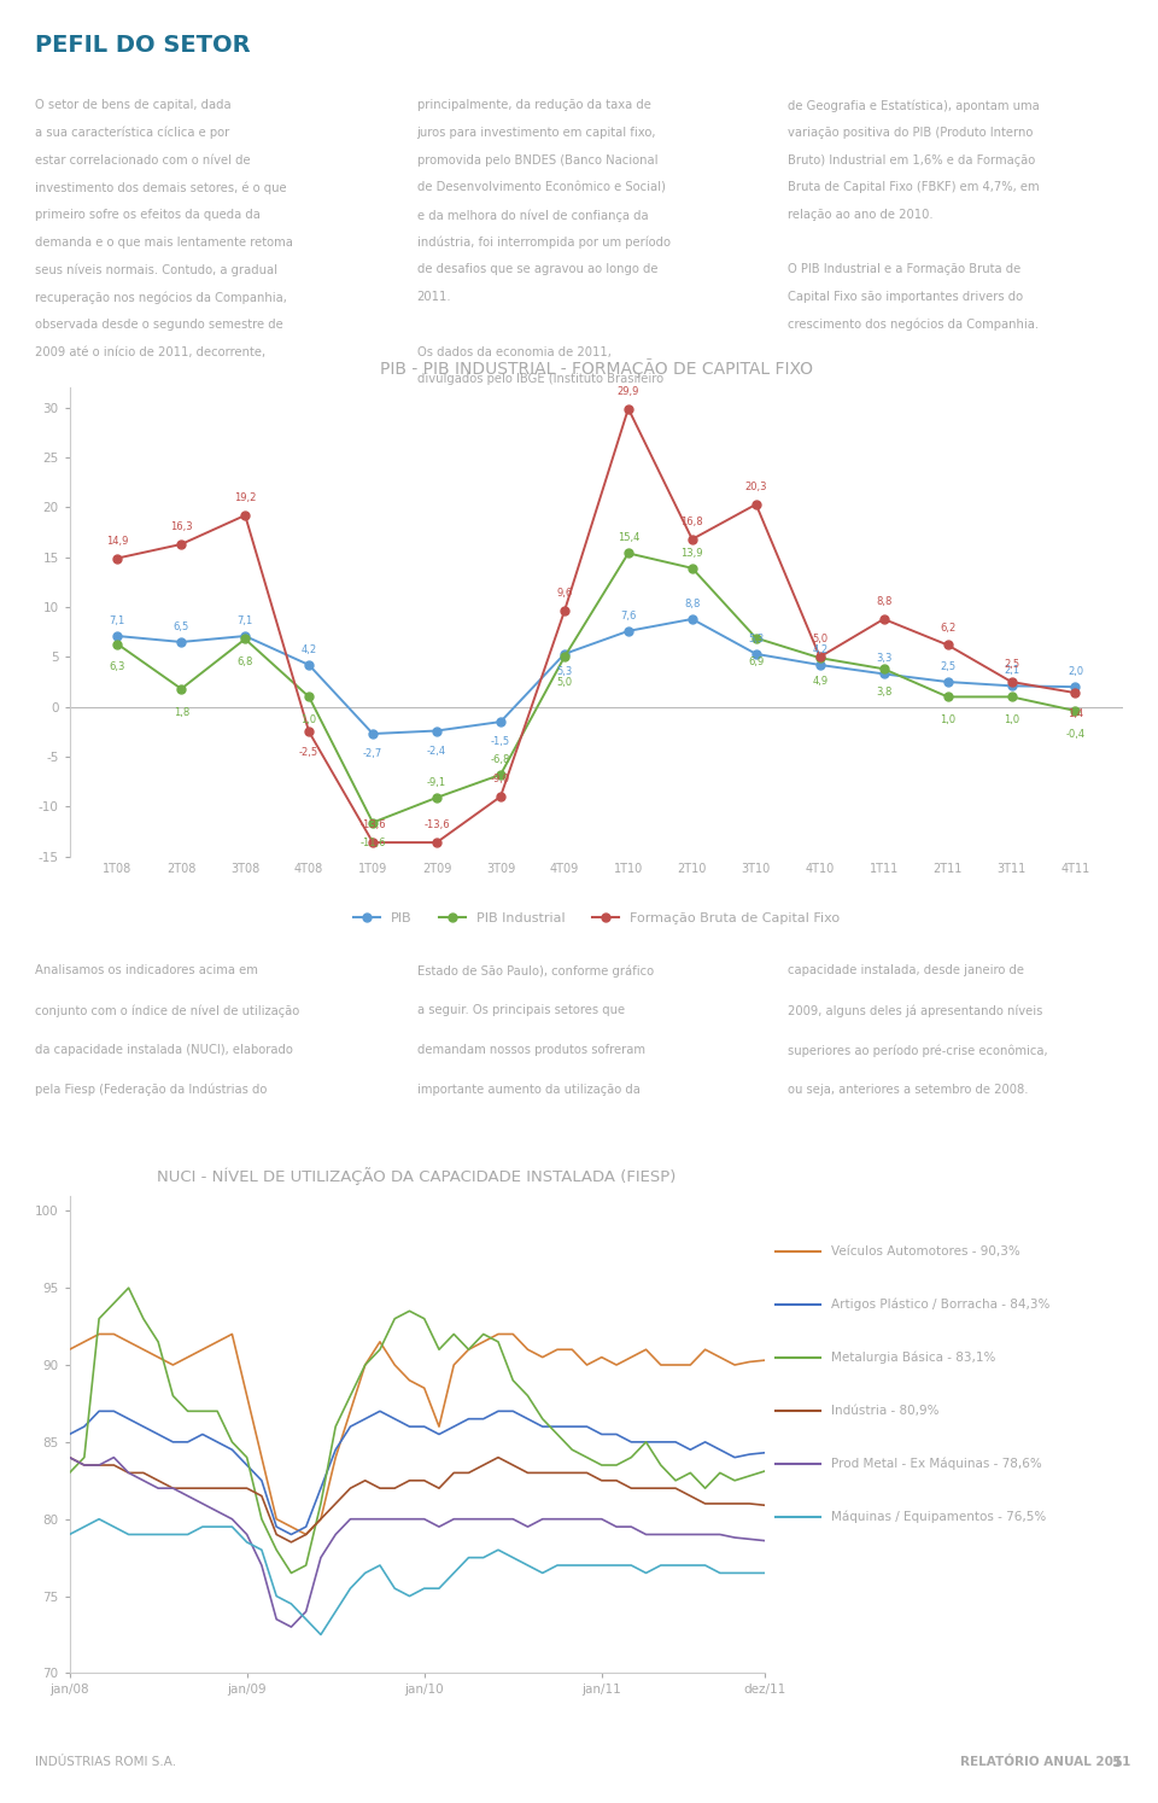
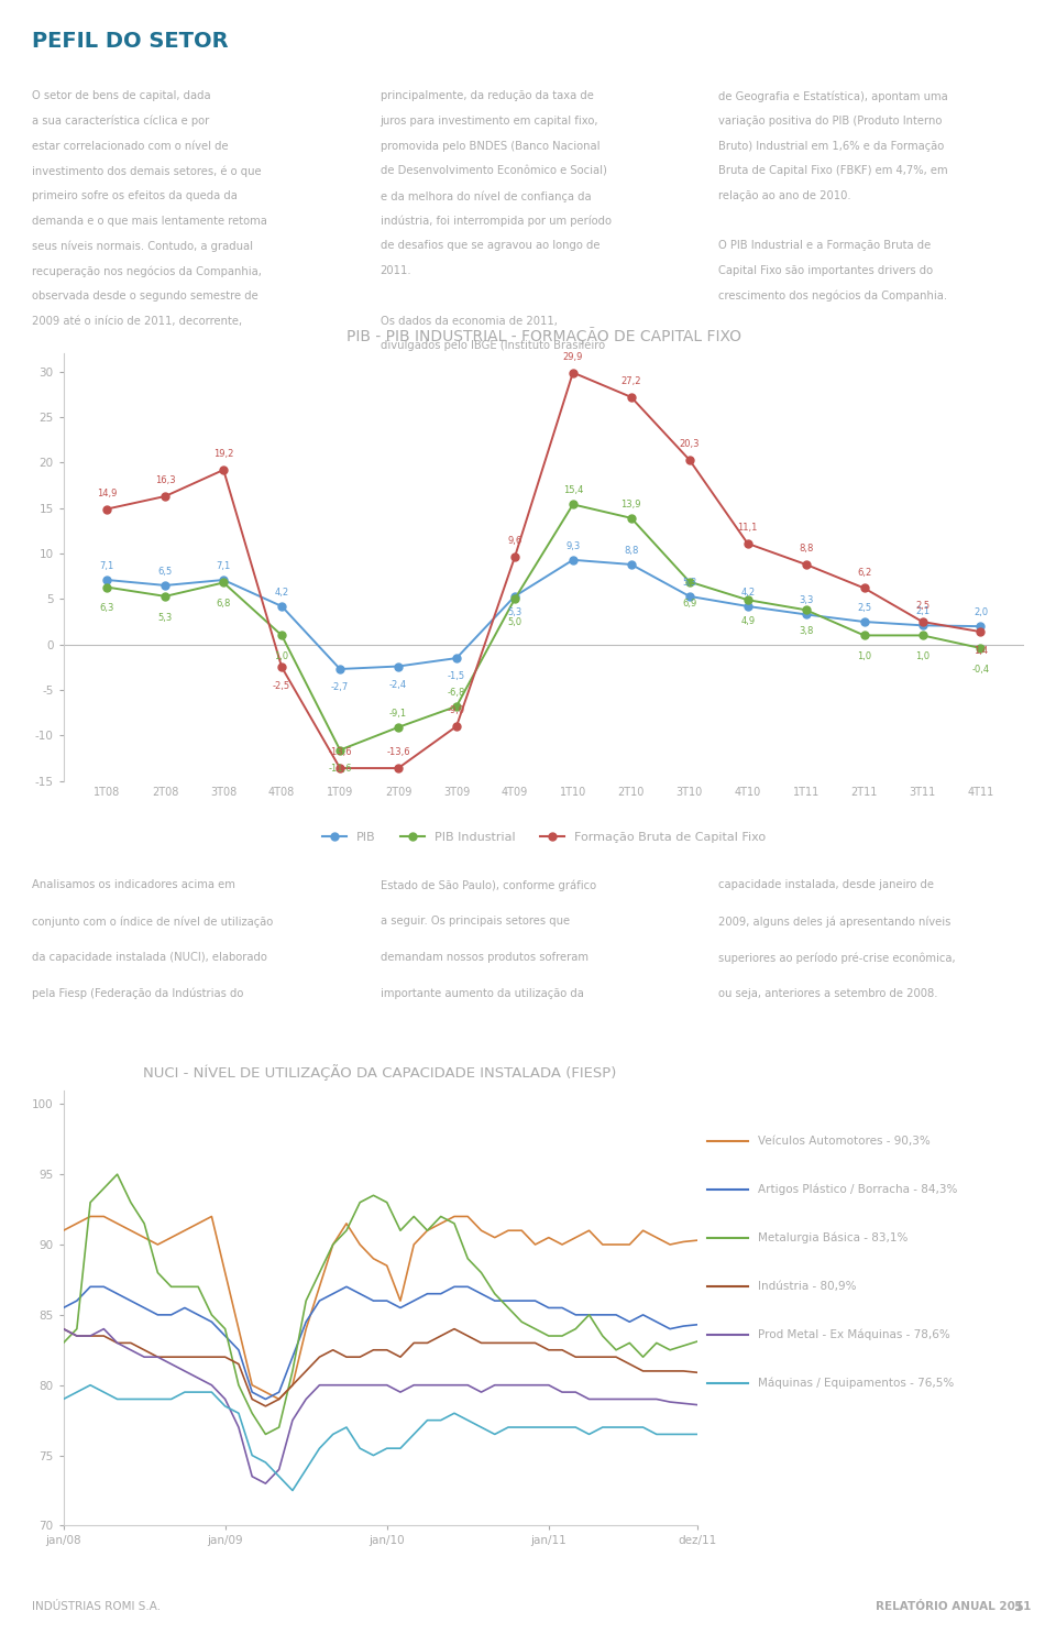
PIB - PIB INDUSTRIAL - FORMAÇÃO DE CAPITAL FIXO/PIB Industrial/2T08: 1,8 -> 5,3
PIB - PIB INDUSTRIAL - FORMAÇÃO DE CAPITAL FIXO/PIB/1T10: 7,6 -> 9,3
PIB - PIB INDUSTRIAL - FORMAÇÃO DE CAPITAL FIXO/Formação Bruta de Capital Fixo/2T10: 16,8 -> 27,2
PIB - PIB INDUSTRIAL - FORMAÇÃO DE CAPITAL FIXO/Formação Bruta de Capital Fixo/4T10: 5,0 -> 11,1
